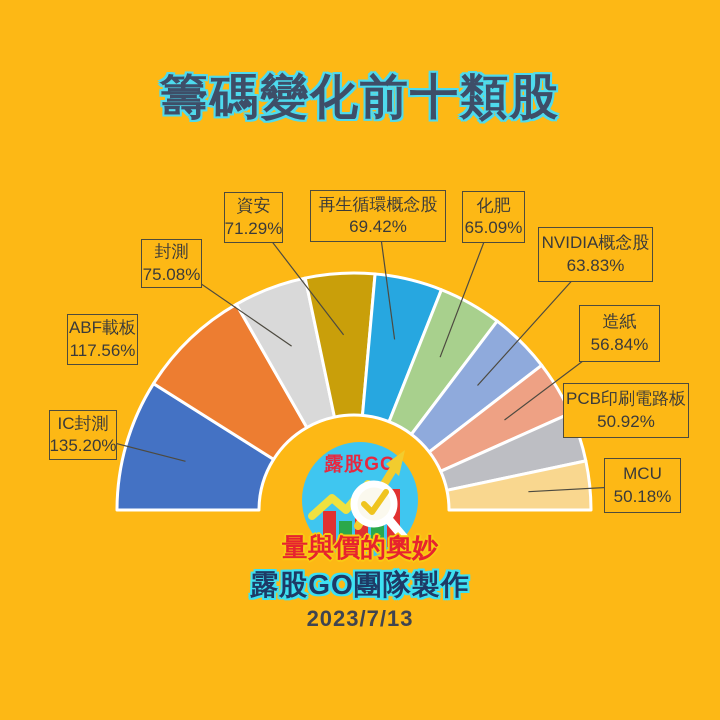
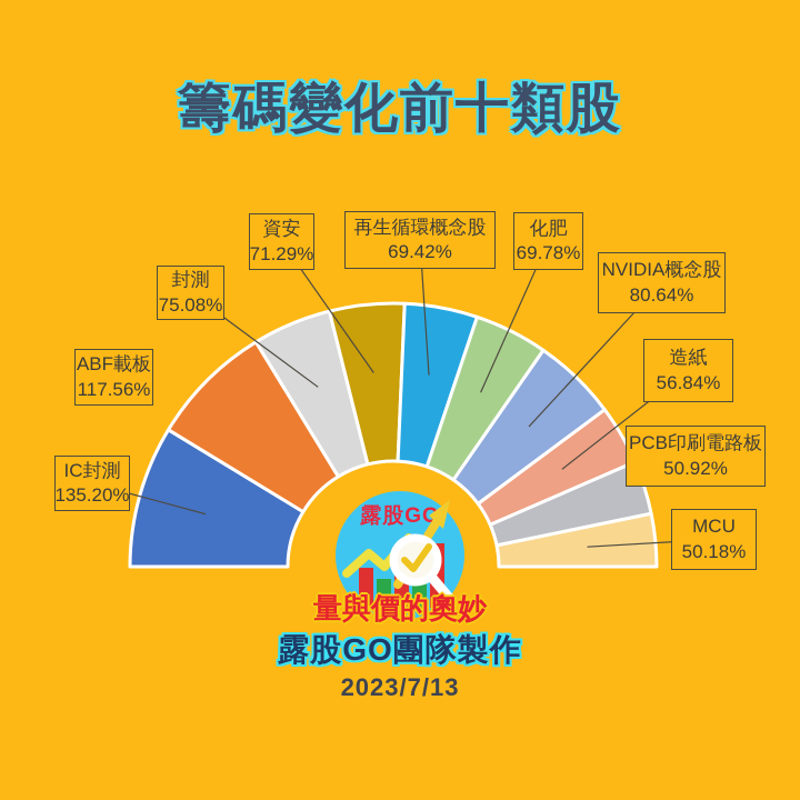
化肥: 65.09% -> 69.78%
NVIDIA概念股: 63.83% -> 80.64%
